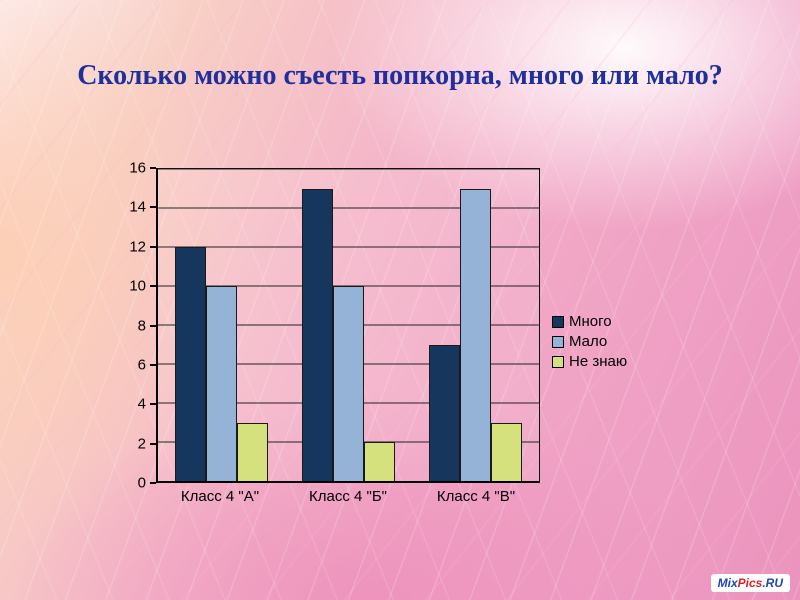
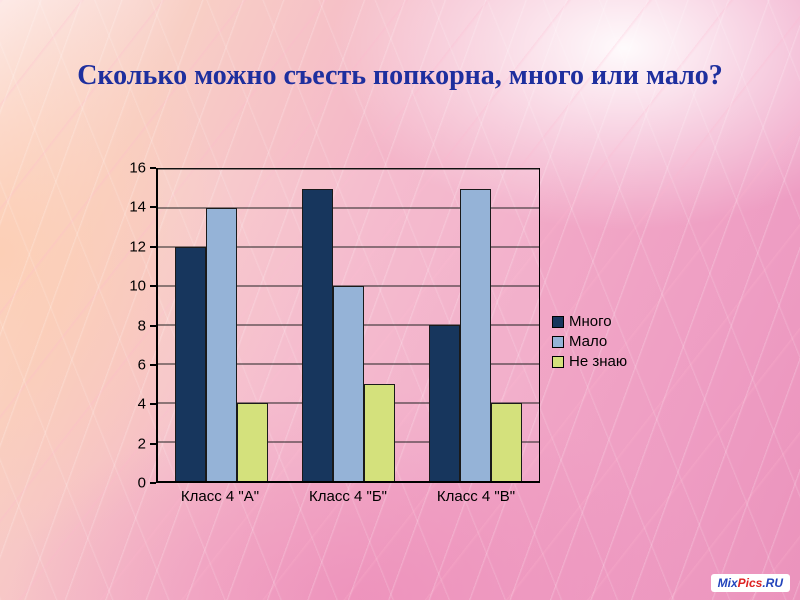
Мало/Класс 4 "А": 10 -> 14
Не знаю/Класс 4 "А": 3 -> 4
Не знаю/Класс 4 "Б": 2 -> 5
Много/Класс 4 "В": 7 -> 8
Не знаю/Класс 4 "В": 3 -> 4
